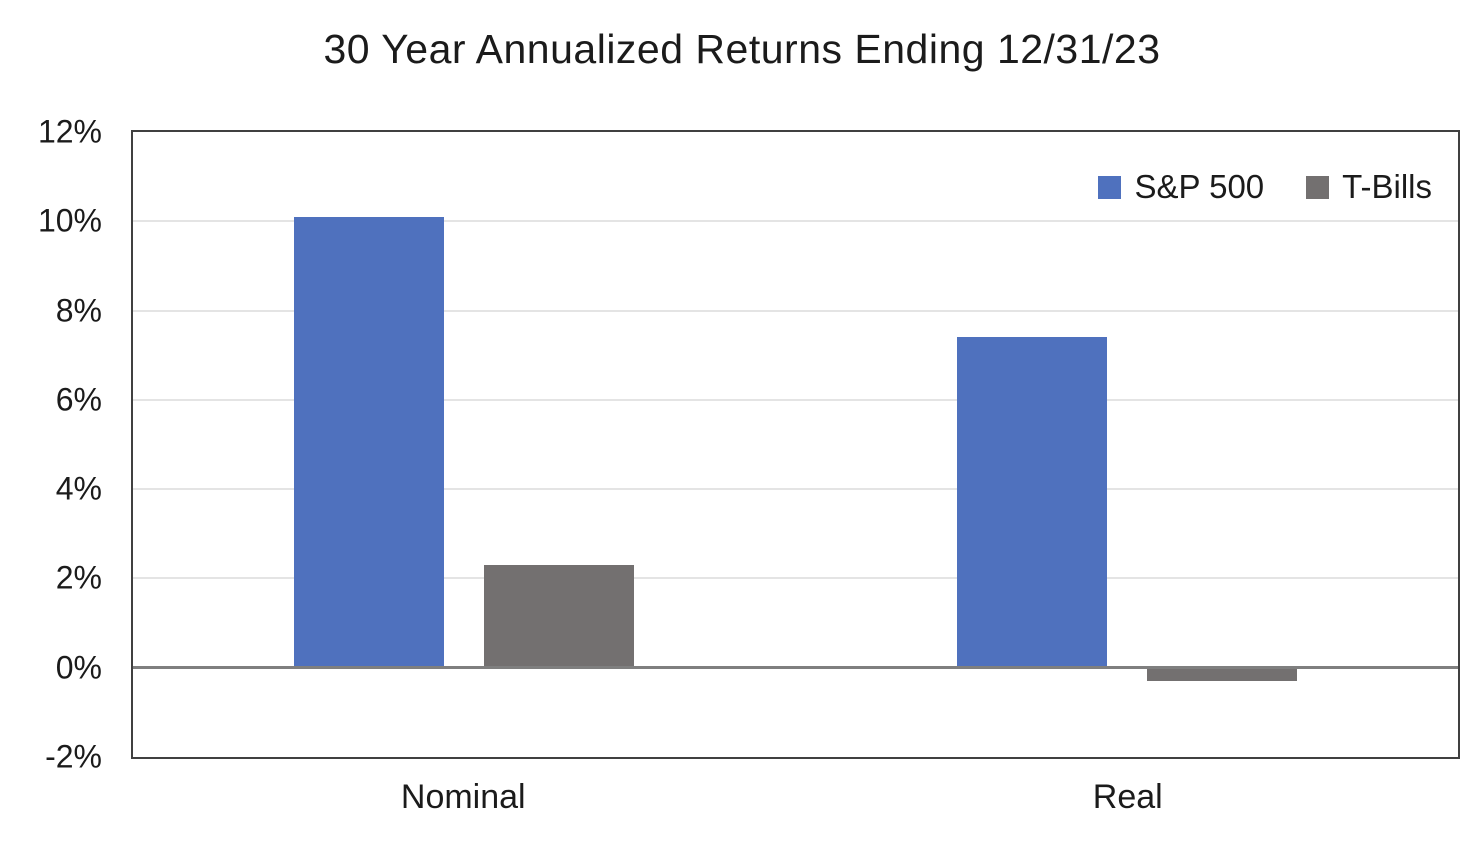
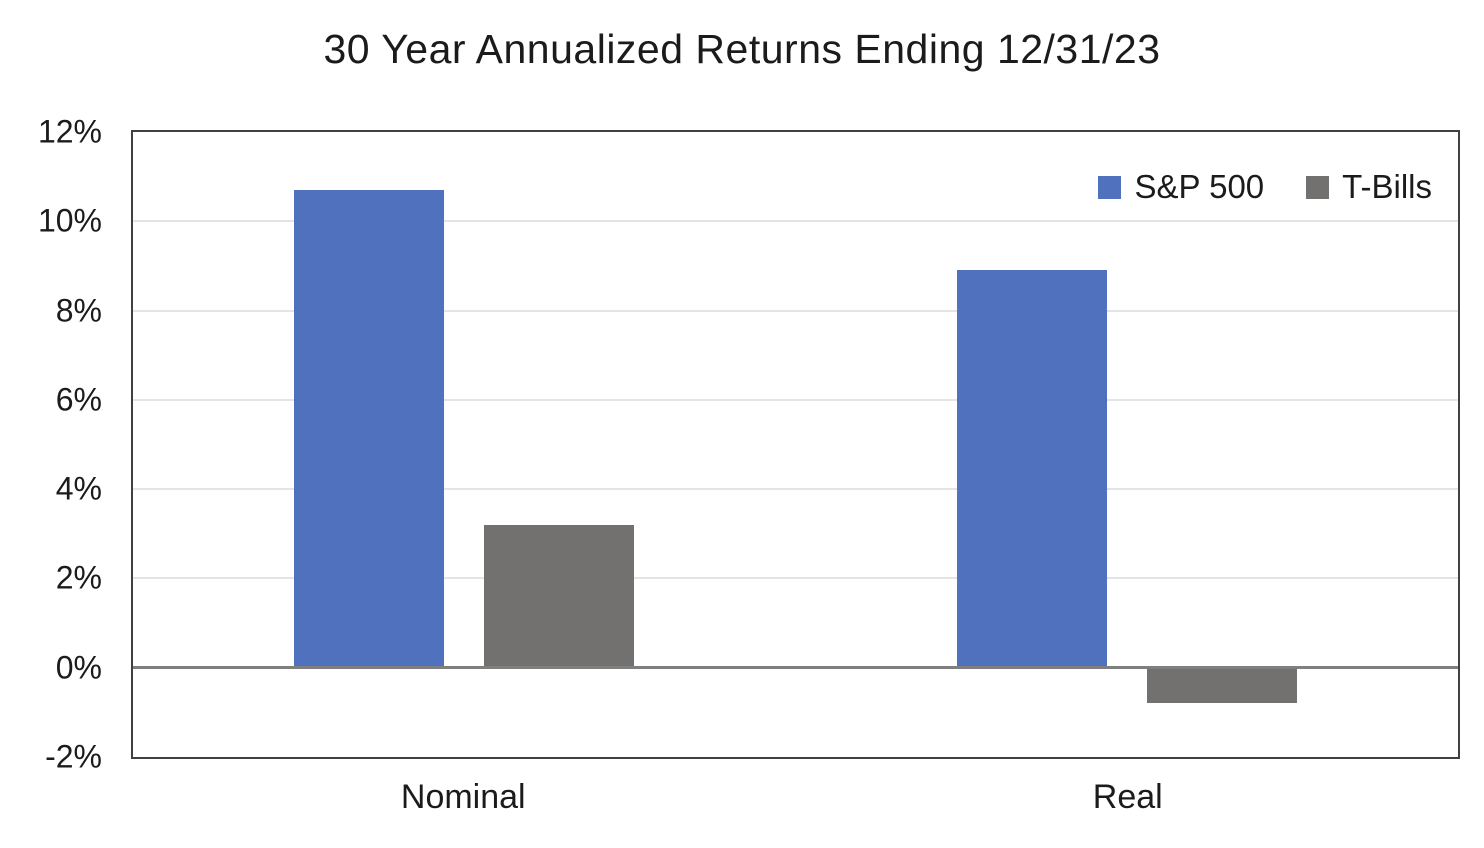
S&P 500/Nominal: 10.1% -> 10.7%
T-Bills/Nominal: 2.3% -> 3.2%
S&P 500/Real: 7.4% -> 8.9%
T-Bills/Real: -0.3% -> -0.8%
